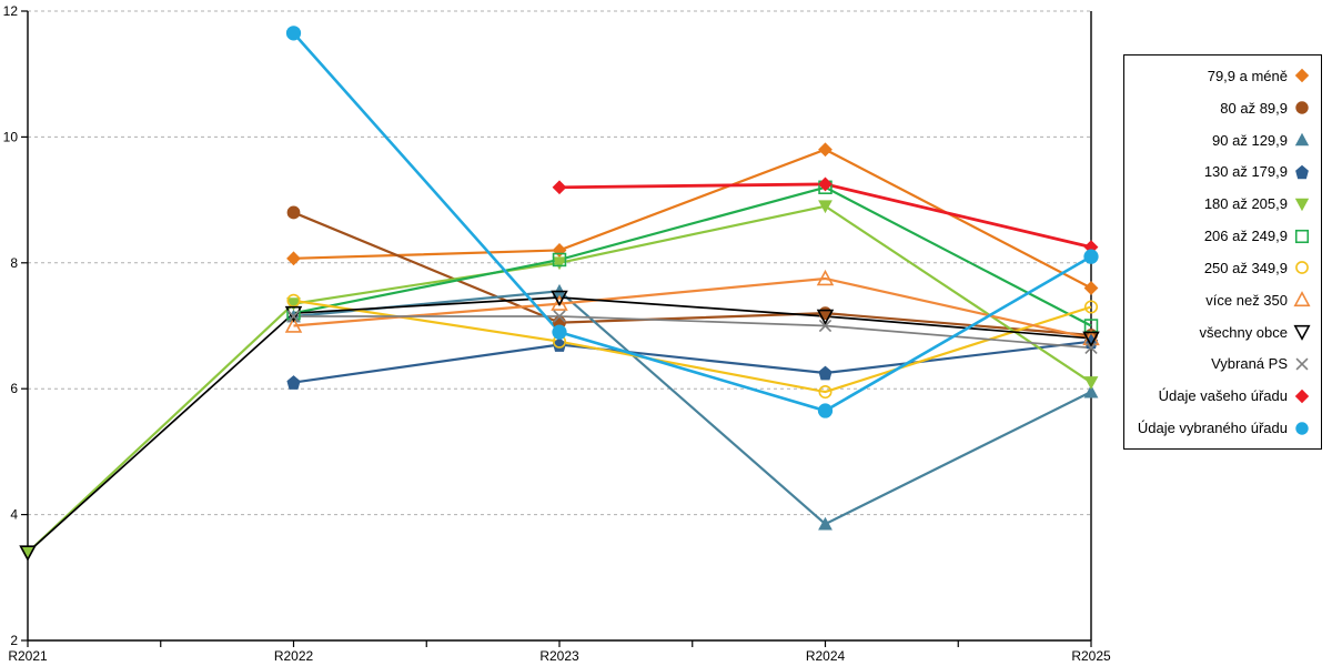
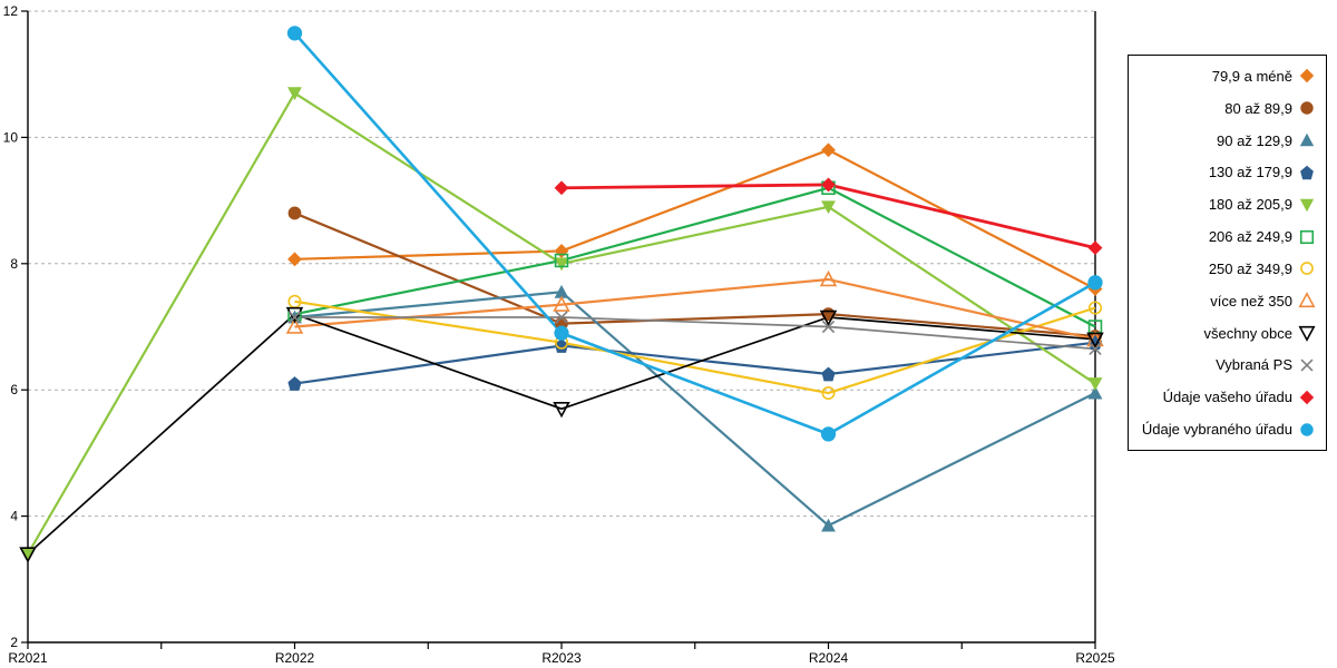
180 až 205,9/R2022: 7.3 -> 10.7
všechny obce/R2023: 7.5 -> 5.7
Údaje vybraného úřadu/R2024: 5.7 -> 5.3
Údaje vybraného úřadu/R2025: 8.1 -> 7.7
